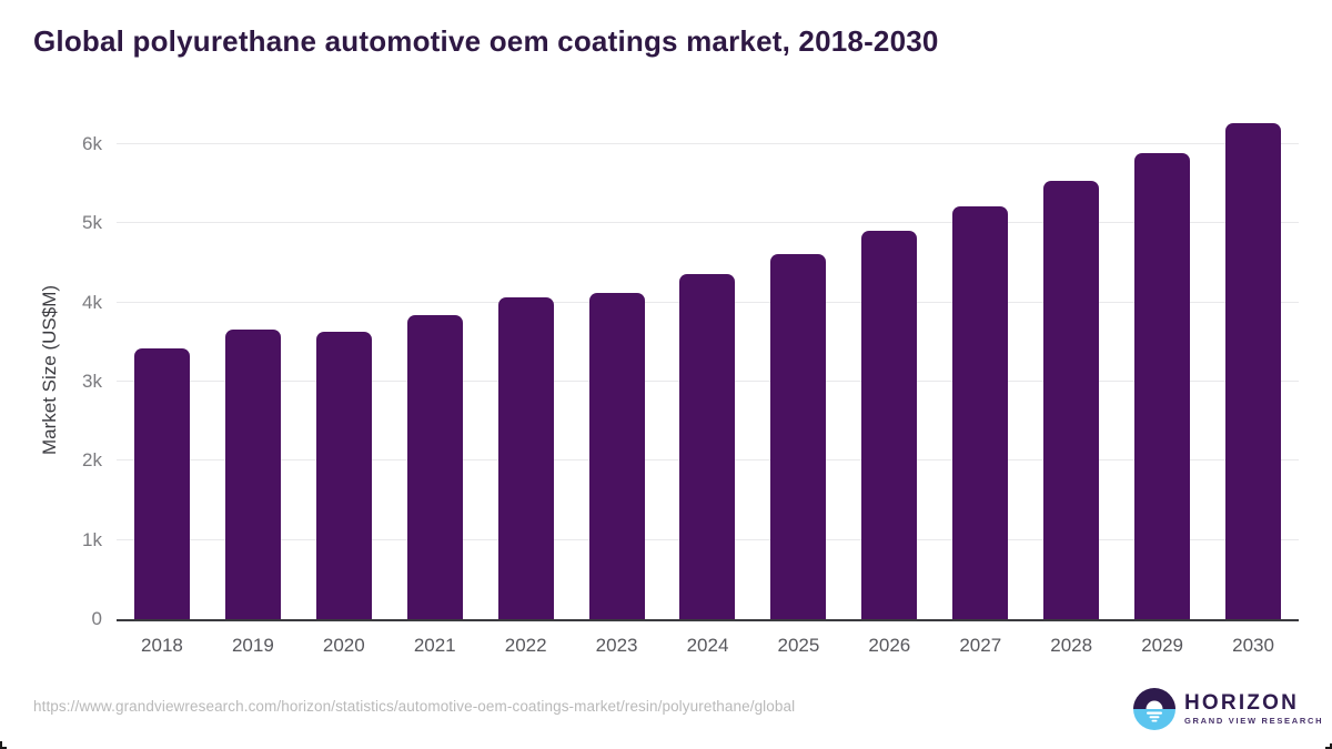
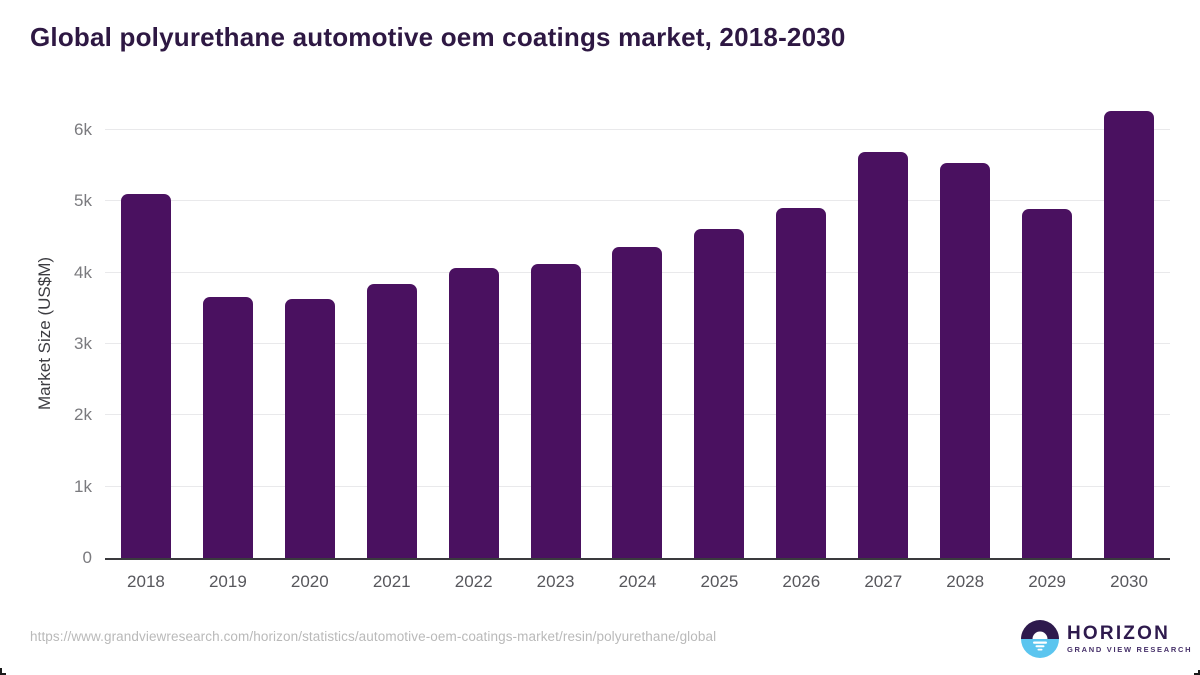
2018: 3.4k -> 5.1k
2027: 5.2k -> 5.7k
2029: 5.9k -> 4.9k
